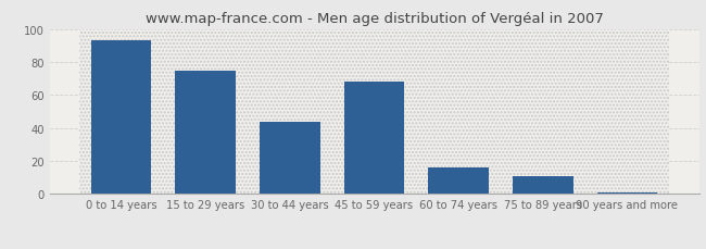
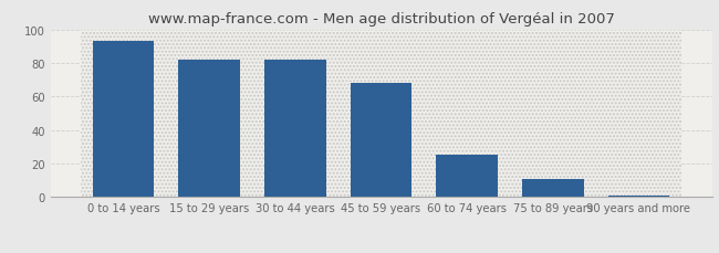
15 to 29 years: 75 -> 82
30 to 44 years: 44 -> 82
60 to 74 years: 16 -> 25
